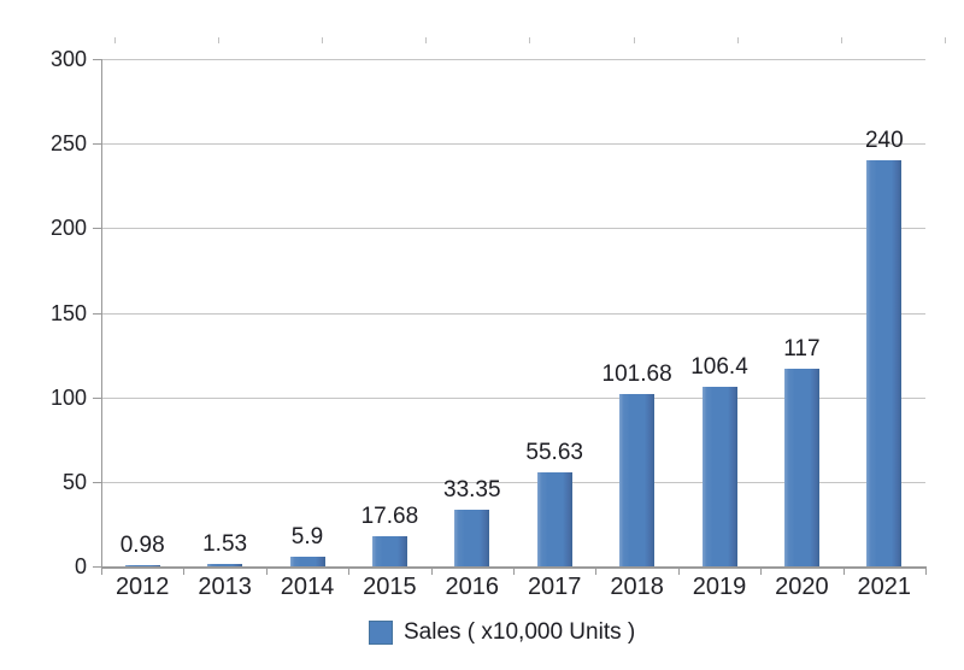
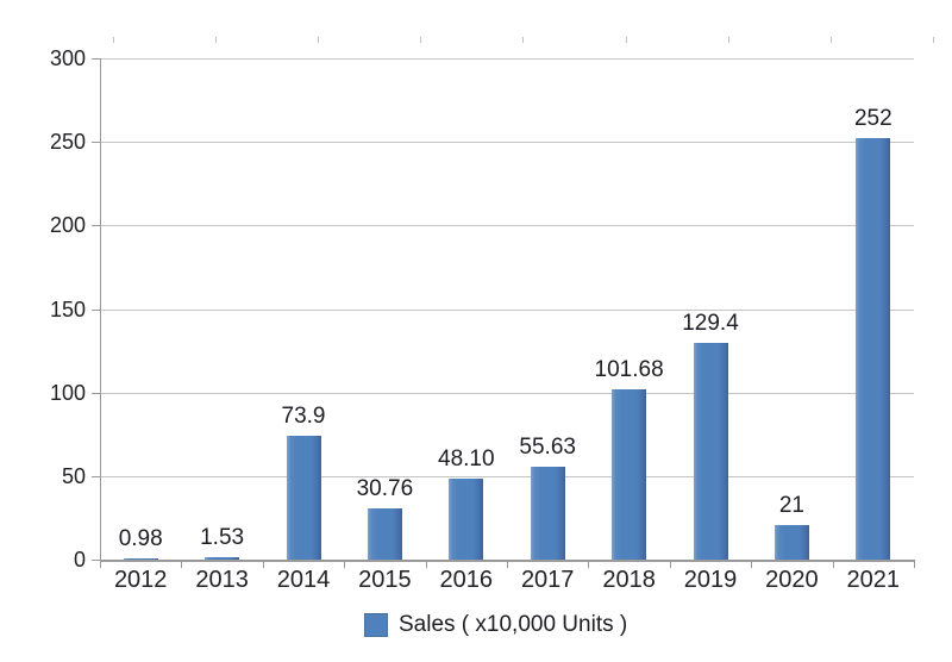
2014: 5.9 -> 73.9
2015: 17.68 -> 30.76
2016: 33.35 -> 48.10
2019: 106.4 -> 129.4
2020: 117 -> 21
2021: 240 -> 252
